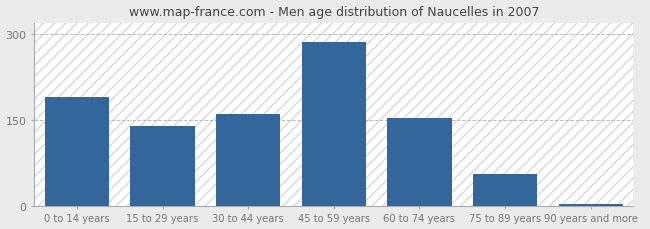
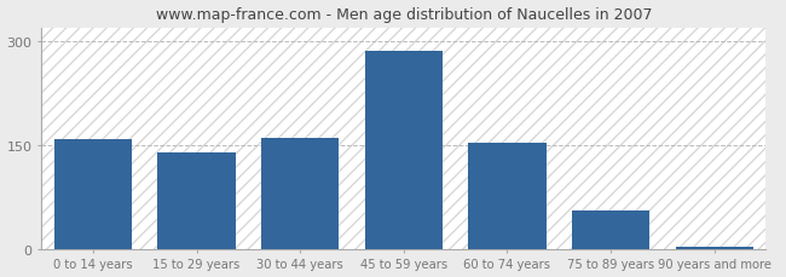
0 to 14 years: 190 -> 158
